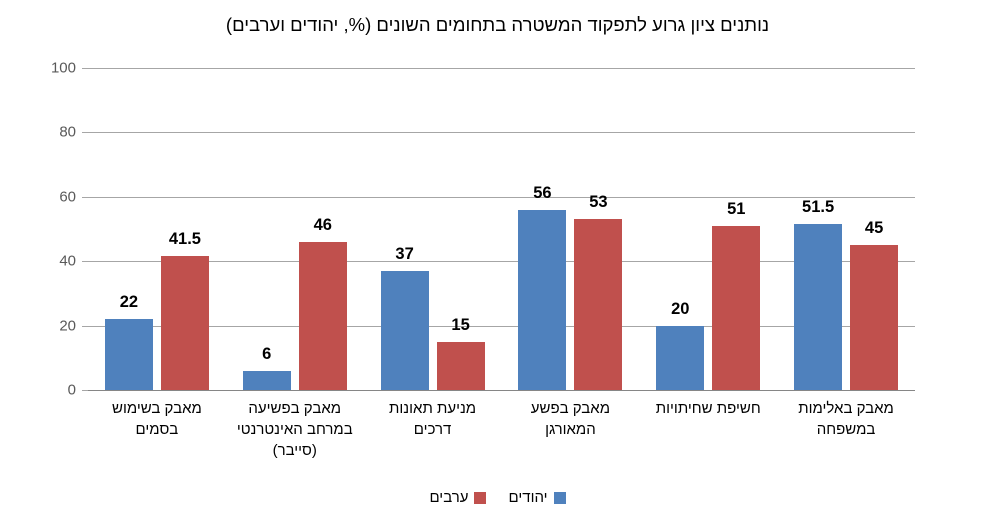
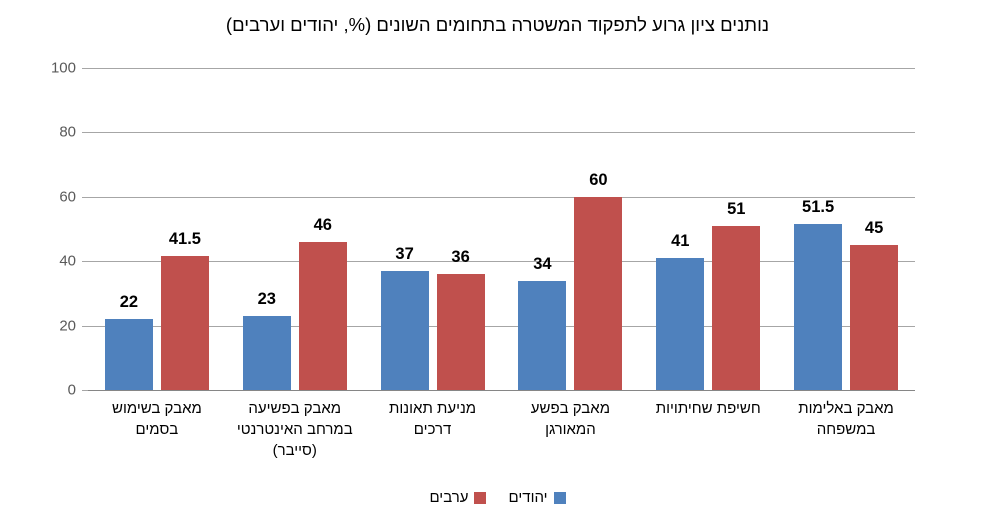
יהודים/מאבק בפשיעה במרחב האינטרנטי (סייבר): 6 -> 23
ערבים/מניעת תאונות דרכים: 15 -> 36
יהודים/מאבק בפשע המאורגן: 56 -> 34
ערבים/מאבק בפשע המאורגן: 53 -> 60
יהודים/חשיפת שחיתויות: 20 -> 41
